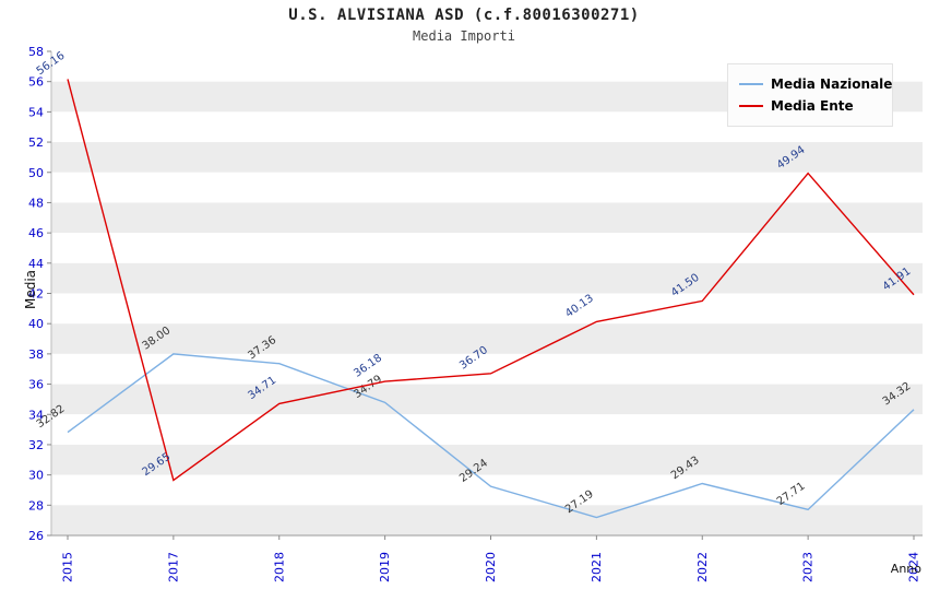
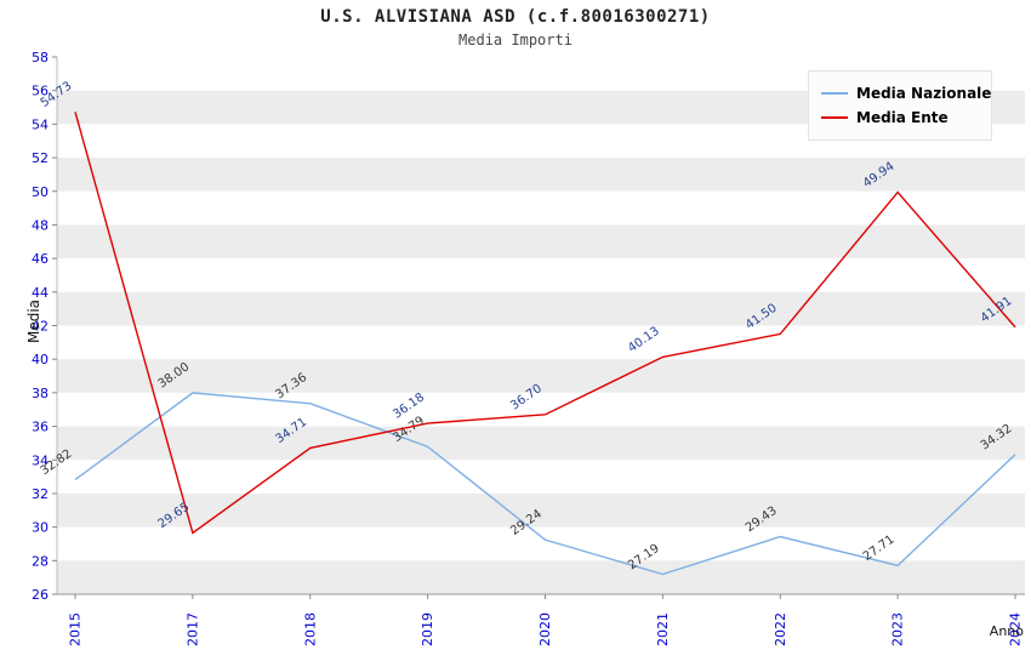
Media Ente/2015: 56.16 -> 54.73
